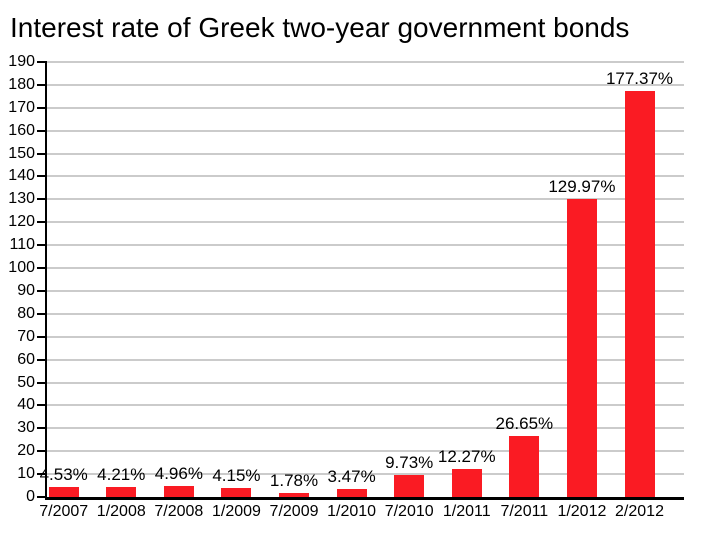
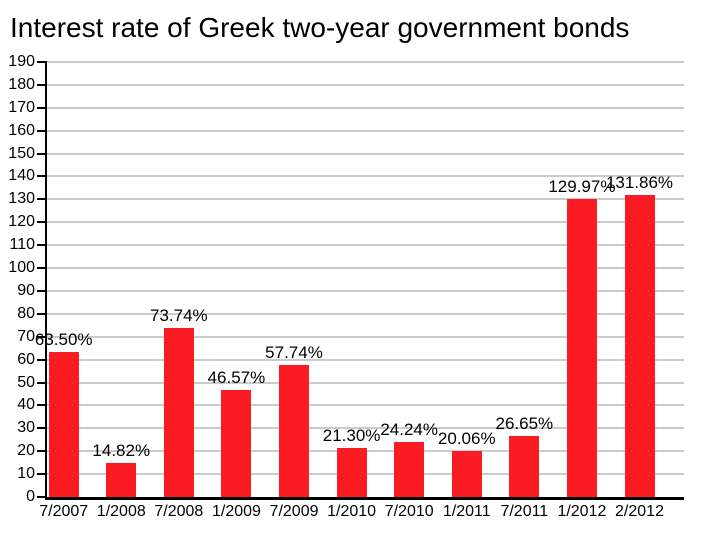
7/2007: 4.53% -> 63.50%
1/2008: 4.21% -> 14.82%
7/2008: 4.96% -> 73.74%
1/2009: 4.15% -> 46.57%
7/2009: 1.78% -> 57.74%
1/2010: 3.47% -> 21.30%
7/2010: 9.73% -> 24.24%
1/2011: 12.27% -> 20.06%
2/2012: 177.37% -> 131.86%
